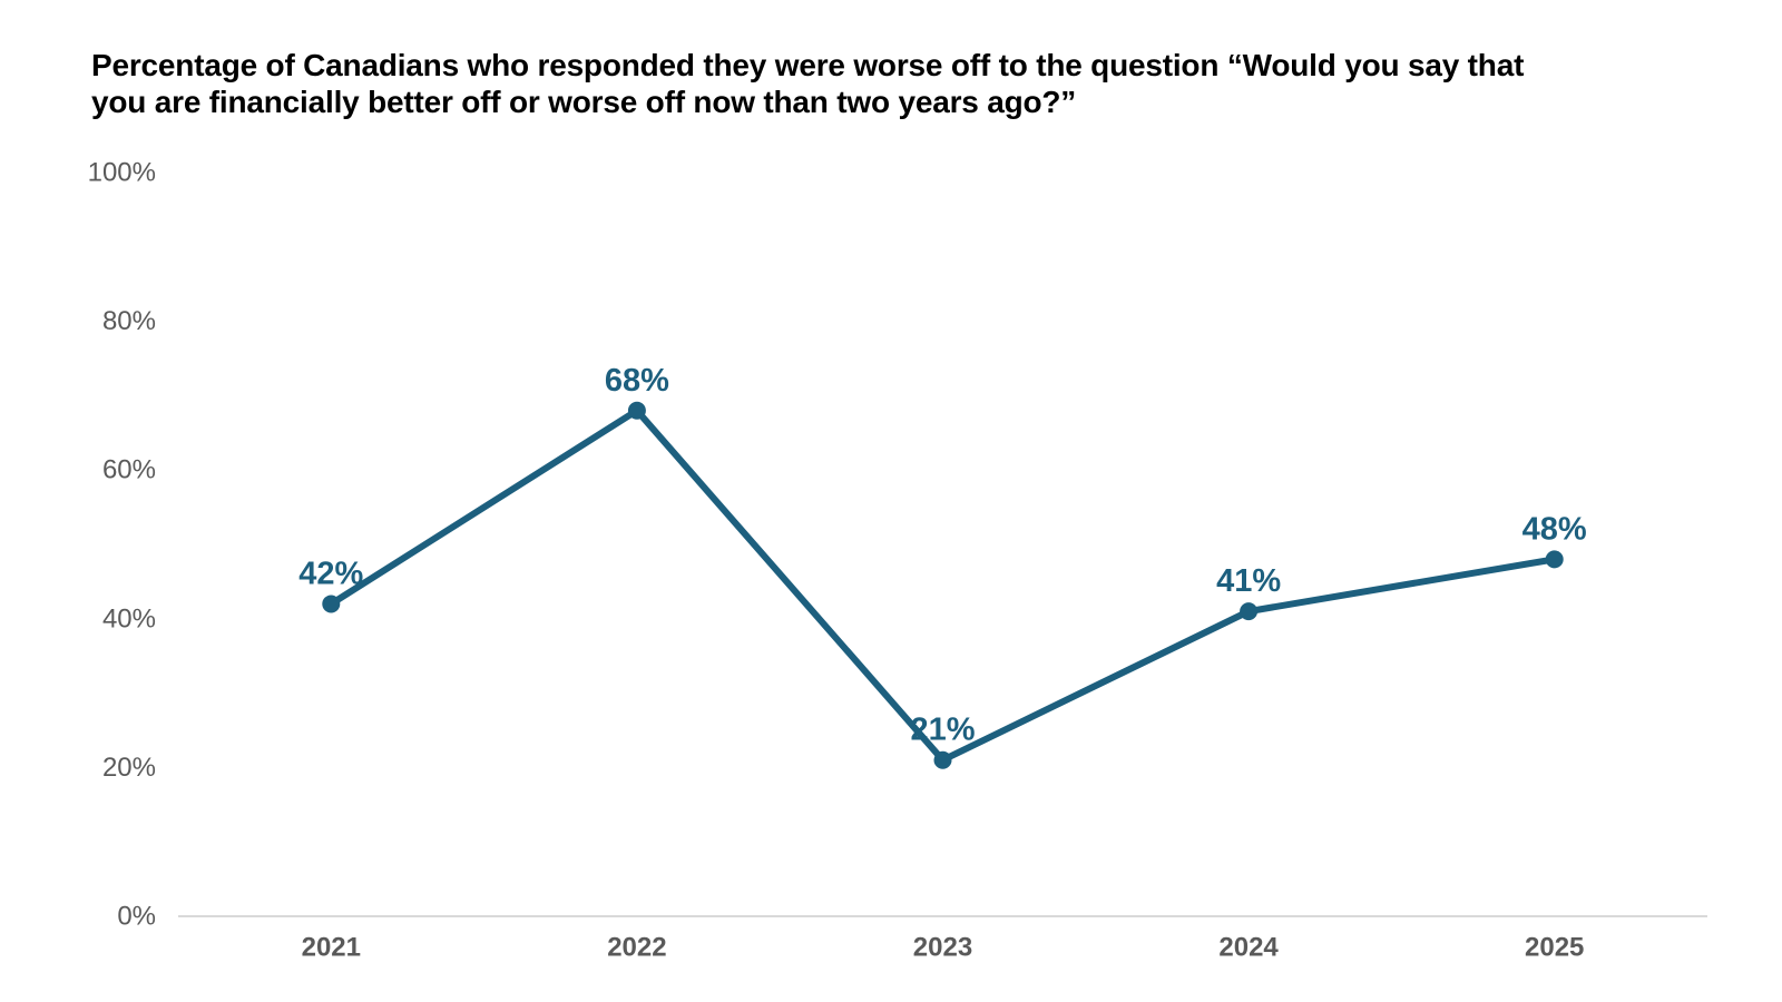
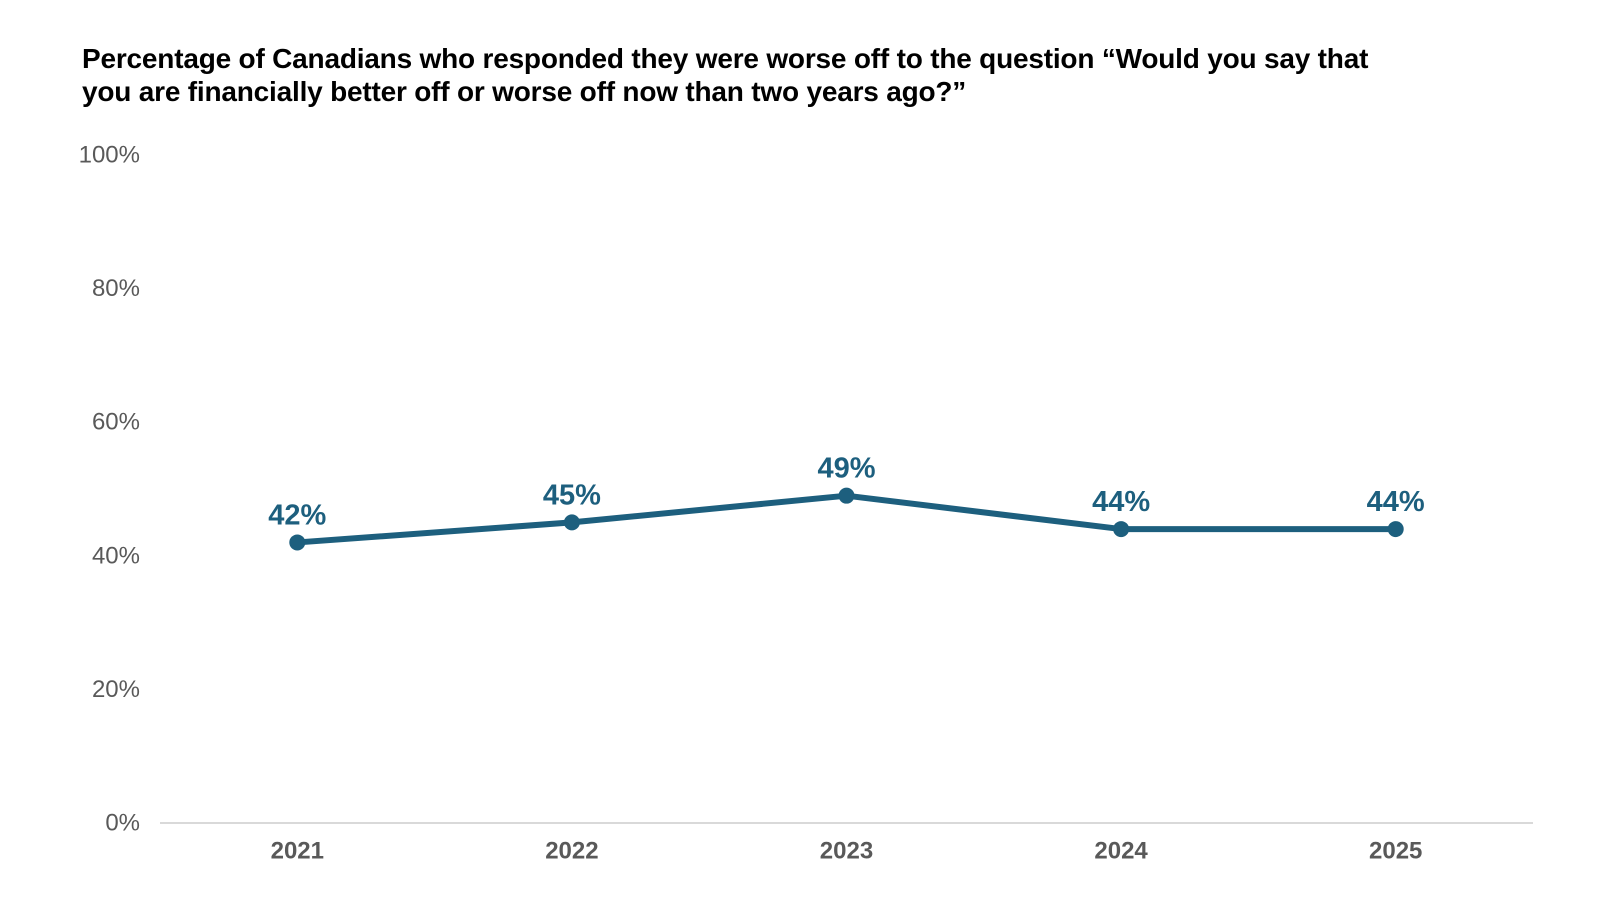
2022: 68% -> 45%
2023: 21% -> 49%
2024: 41% -> 44%
2025: 48% -> 44%
